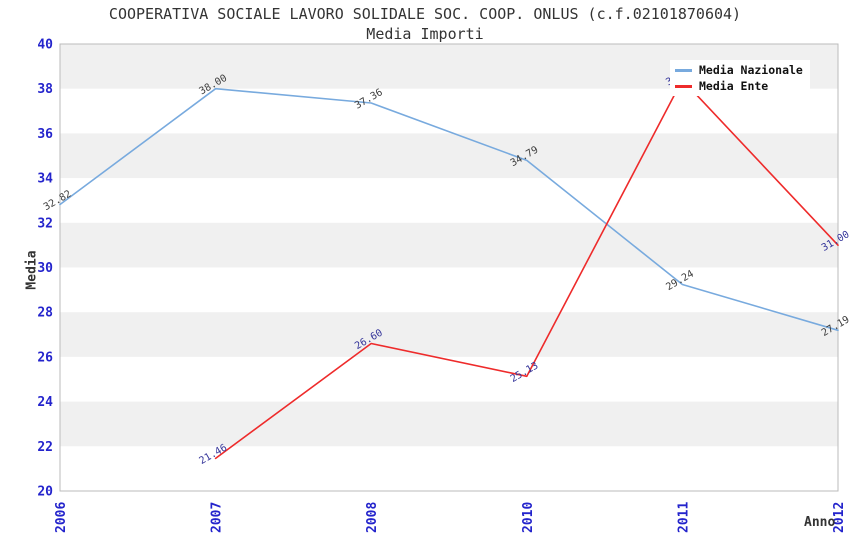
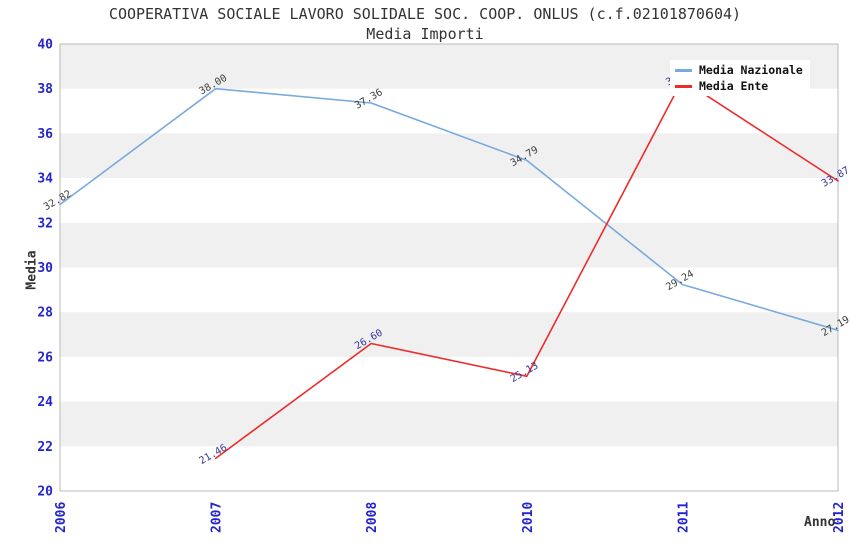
Media Ente/2012: 31.00 -> 33.87
